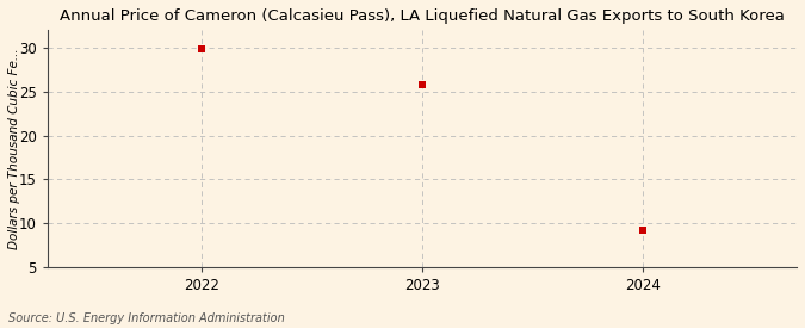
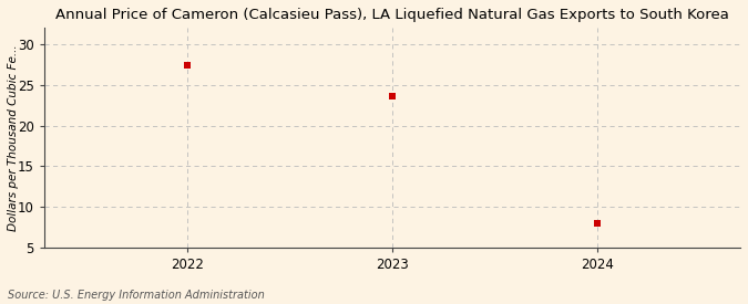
2022: 29.9 -> 27.4
2023: 25.8 -> 23.6
2024: 9.2 -> 8.0
